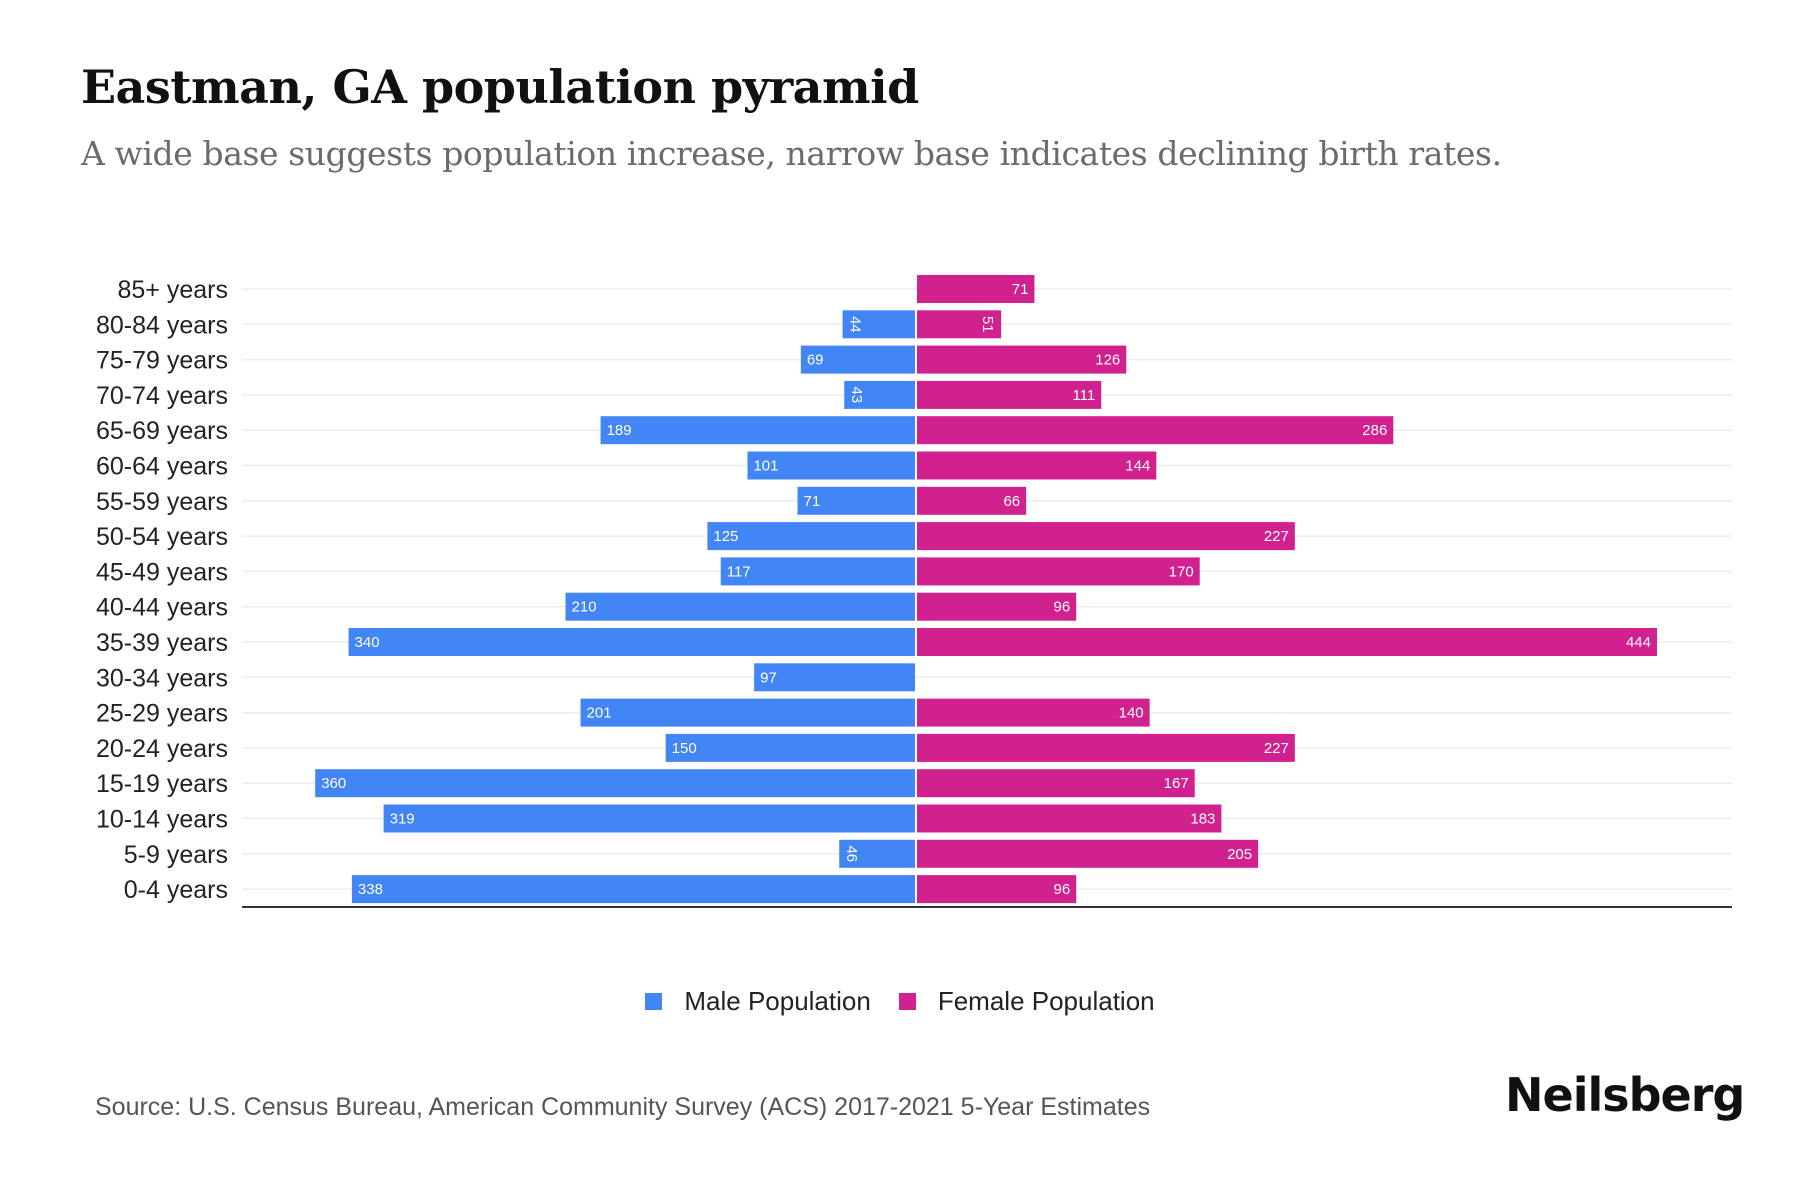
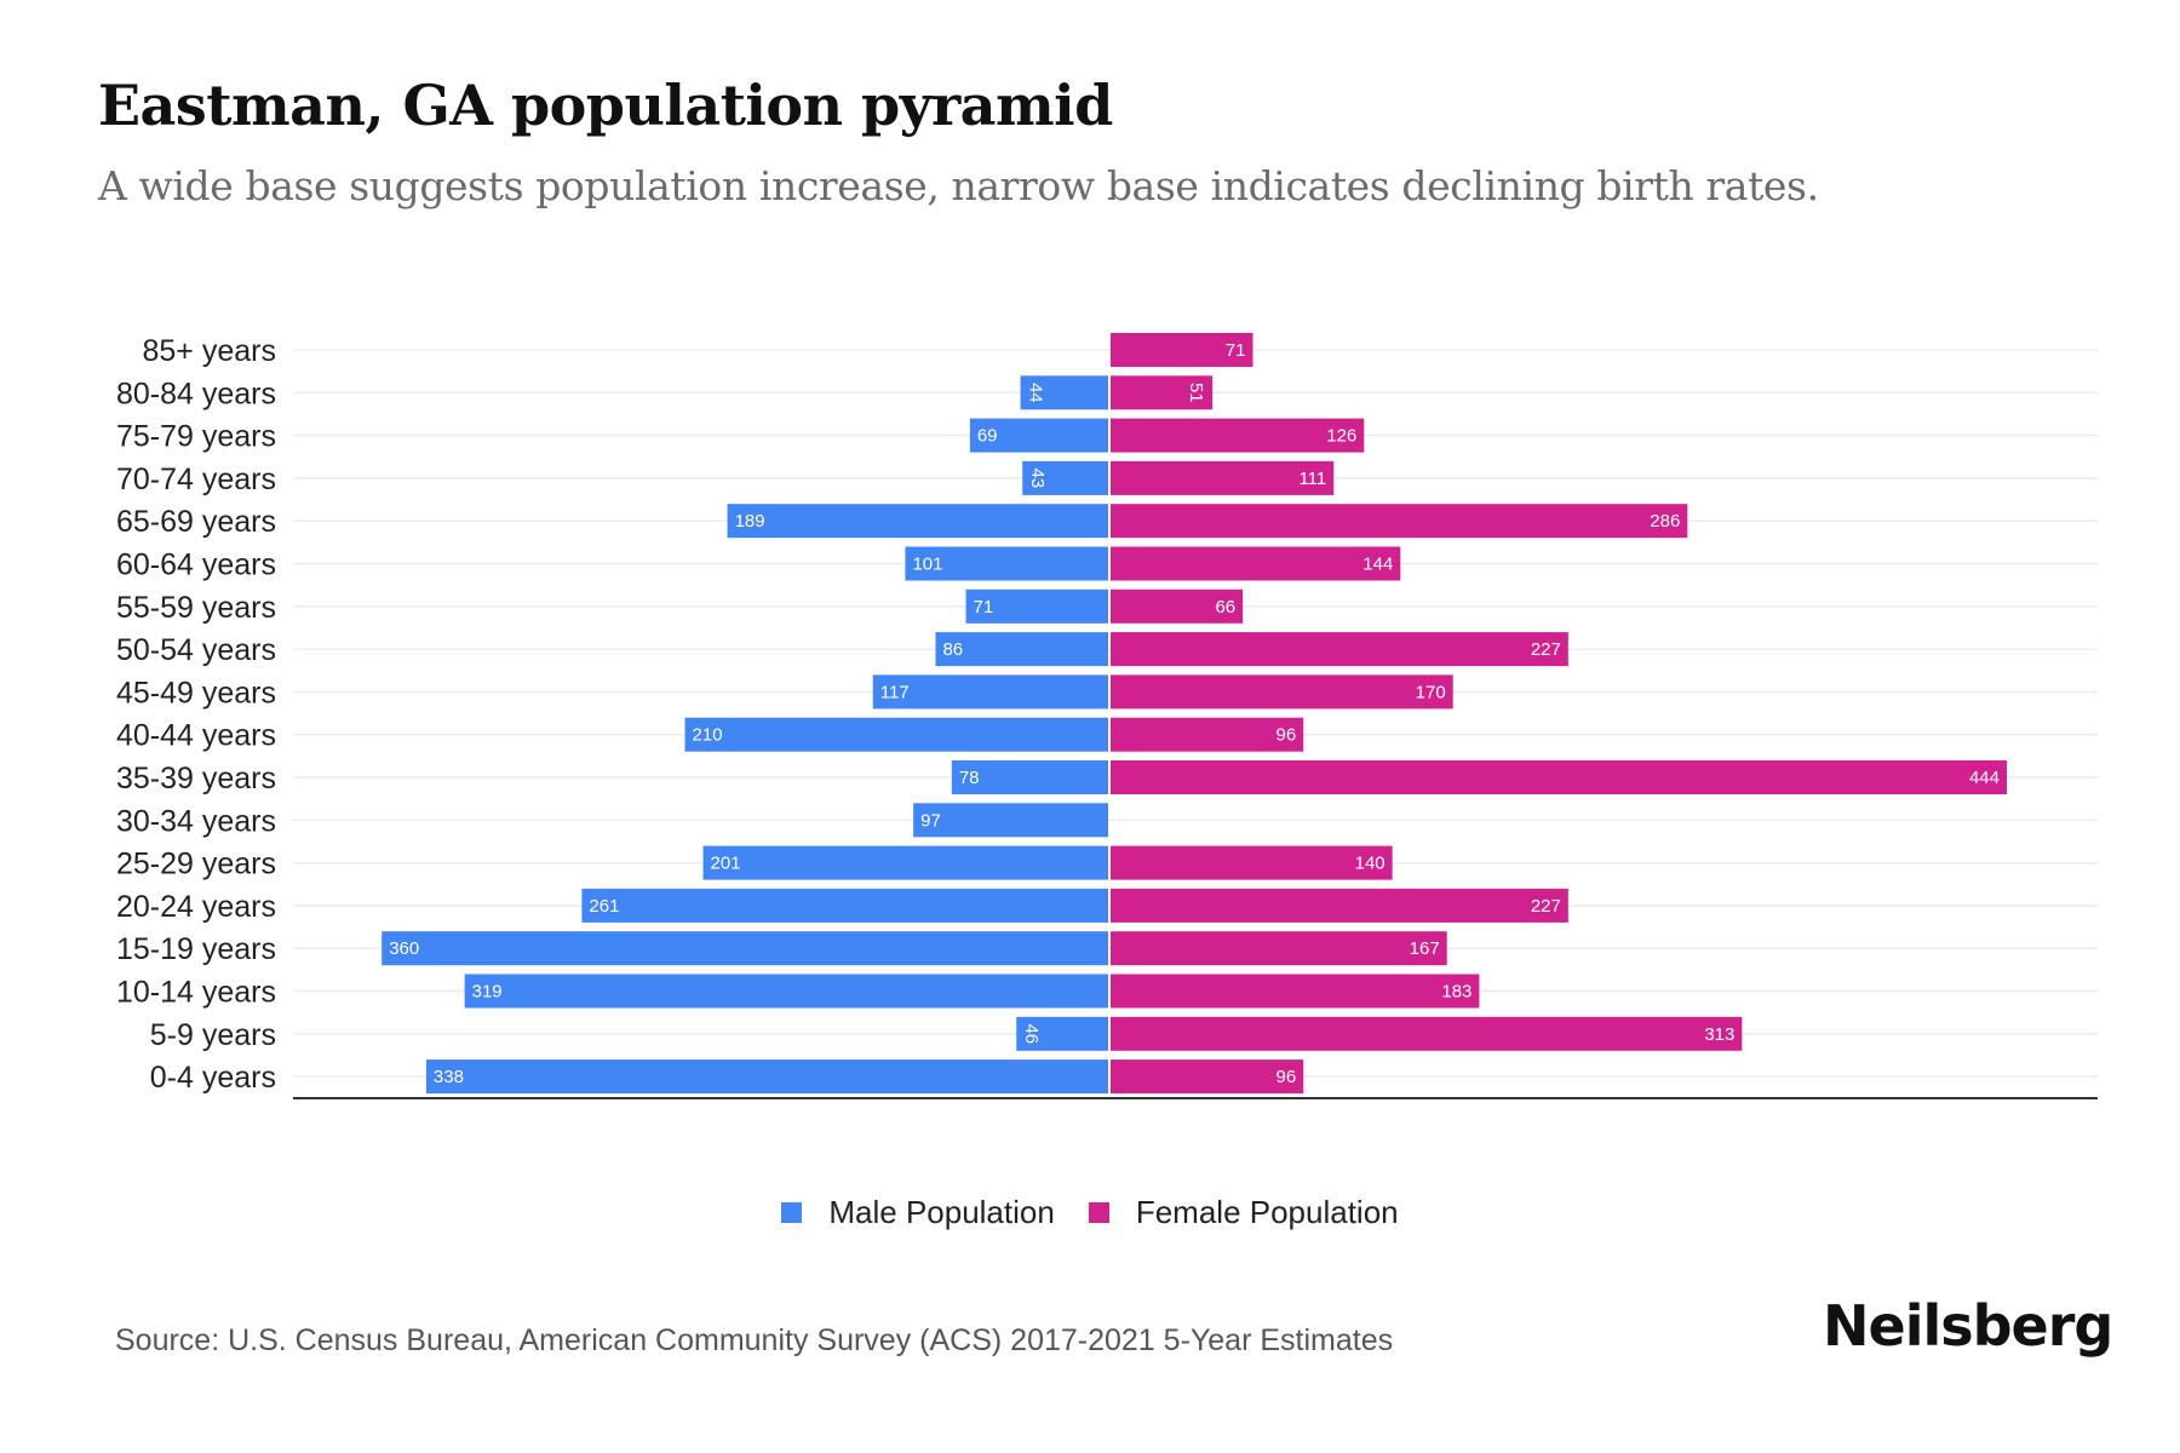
Male Population/50-54 years: 125 -> 86
Male Population/35-39 years: 340 -> 78
Male Population/20-24 years: 150 -> 261
Female Population/5-9 years: 205 -> 313
